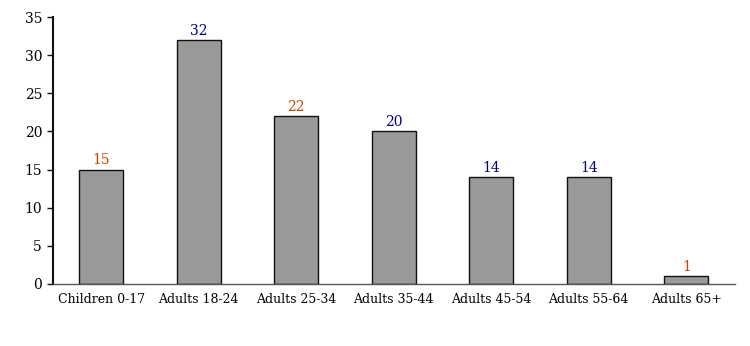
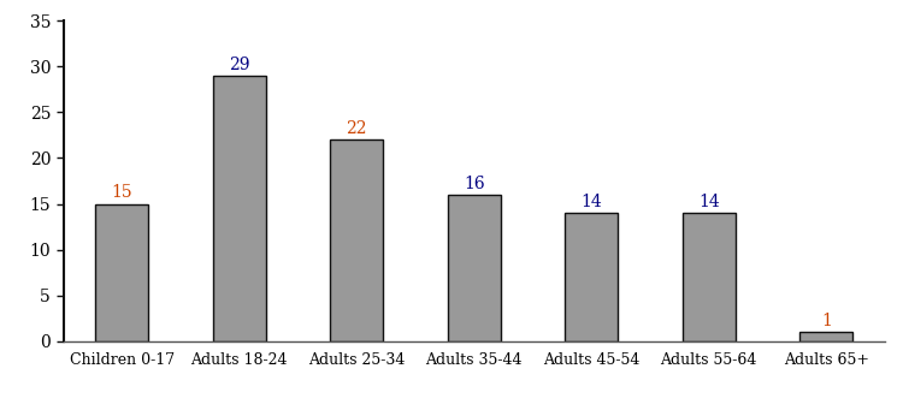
Adults 18-24: 32 -> 29
Adults 35-44: 20 -> 16
